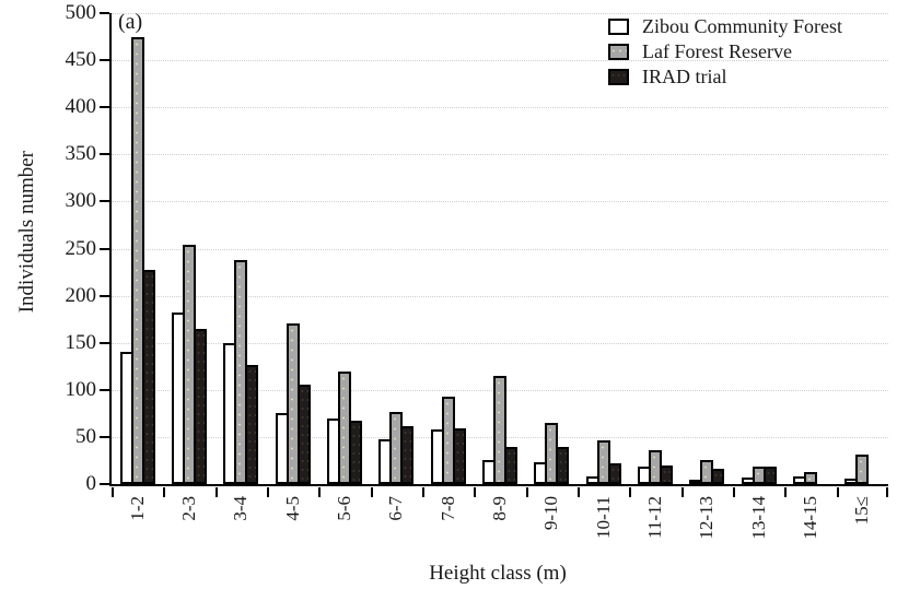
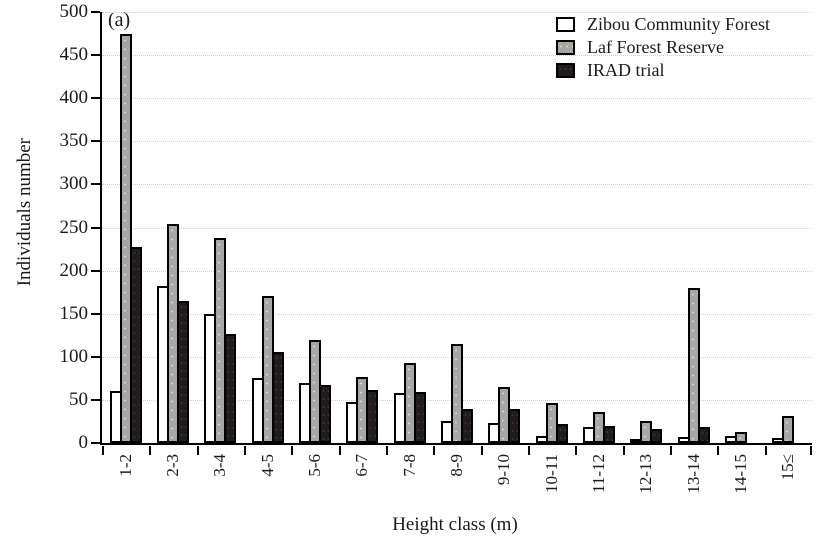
Zibou Community Forest/1-2: 140 -> 60
Laf Forest Reserve/13-14: 20 -> 180
